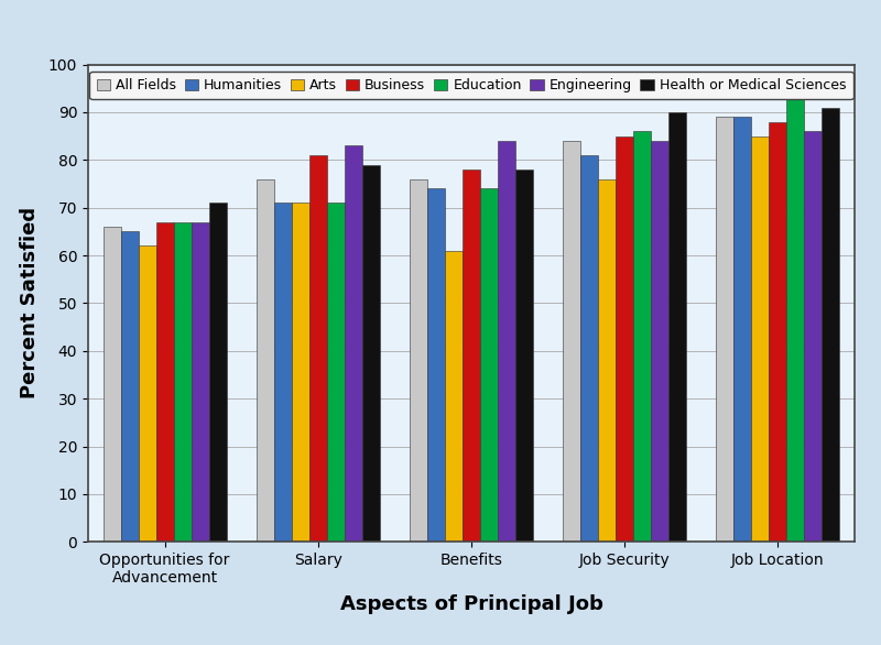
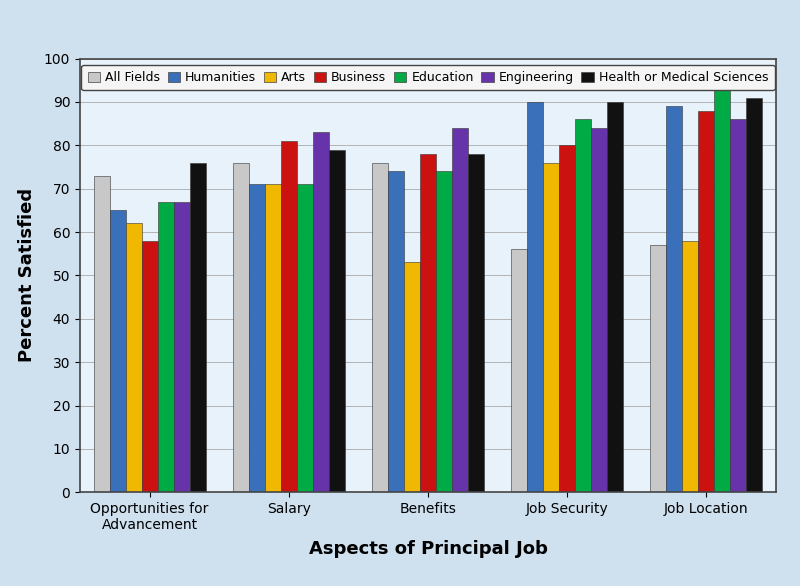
All Fields/Opportunities for Advancement: 66 -> 73
Business/Opportunities for Advancement: 67 -> 58
Health or Medical Sciences/Opportunities for Advancement: 71 -> 76
Arts/Benefits: 61 -> 53
All Fields/Job Security: 84 -> 56
Humanities/Job Security: 81 -> 90
Business/Job Security: 85 -> 80
All Fields/Job Location: 89 -> 57
Arts/Job Location: 85 -> 58
